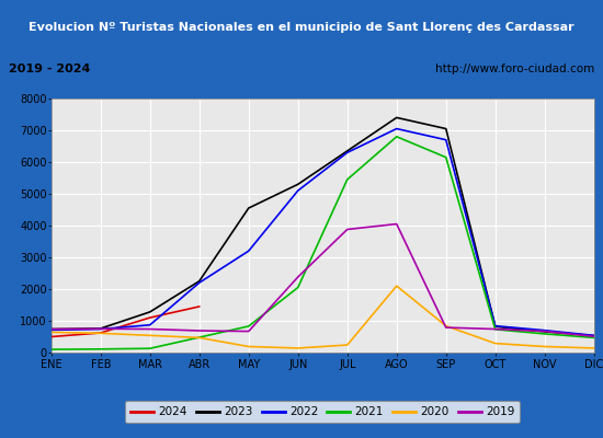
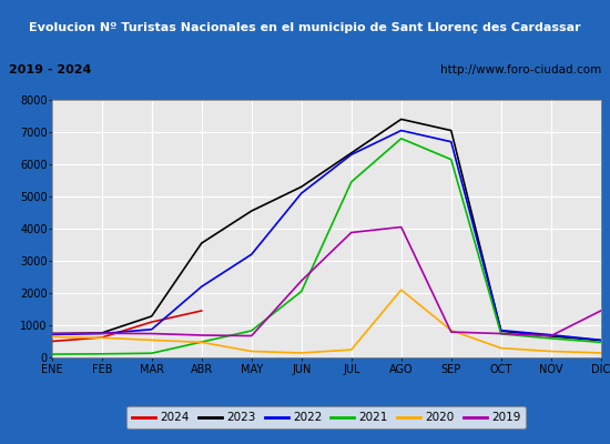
2023/ABR: 2250 -> 3550
2019/DIC: 510 -> 1450
